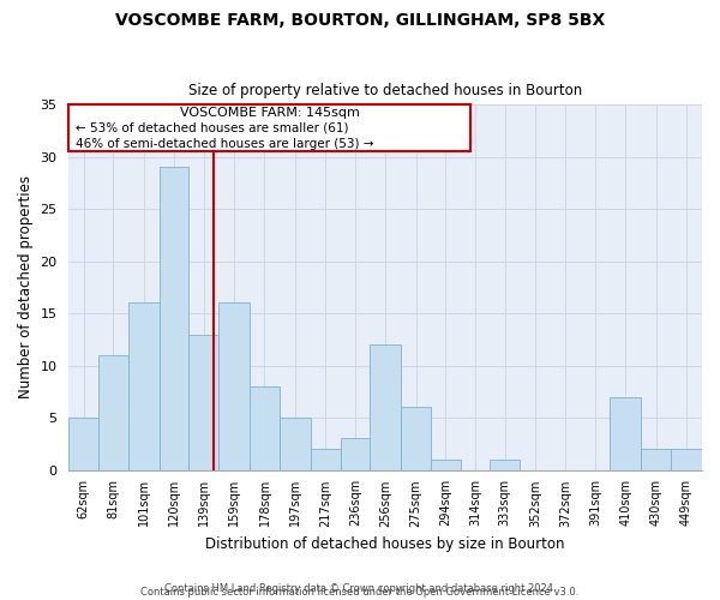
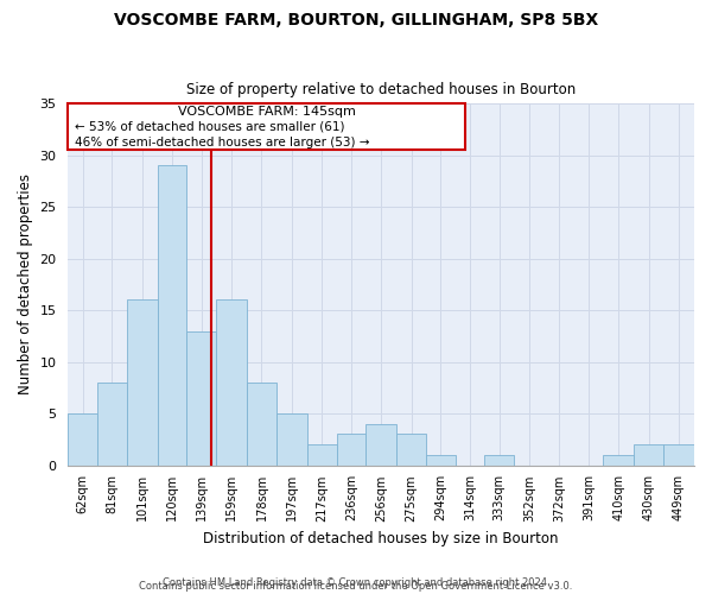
81sqm: 11 -> 8
256sqm: 12 -> 4
275sqm: 6 -> 3
410sqm: 7 -> 1
